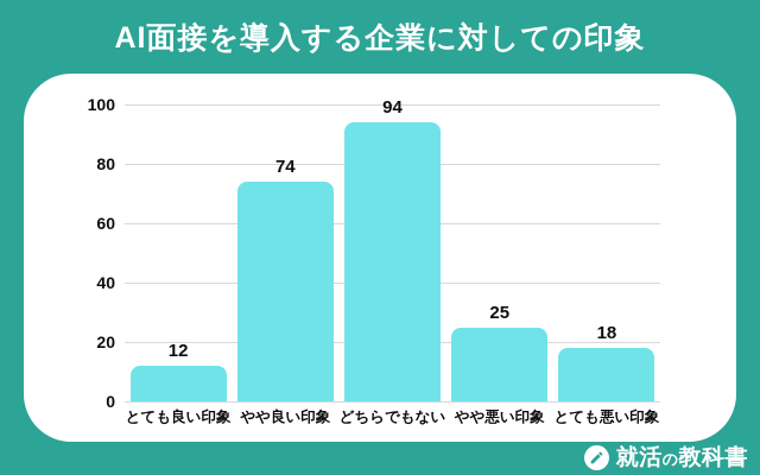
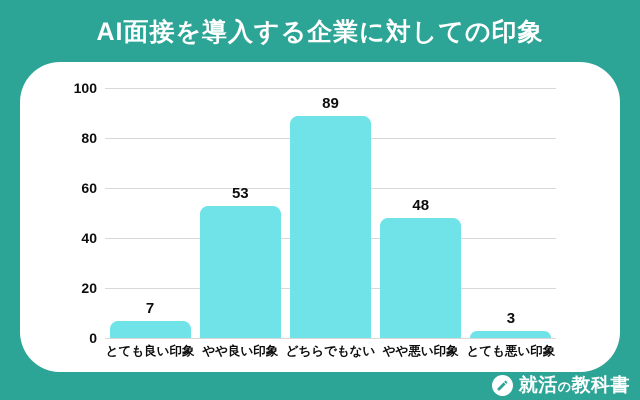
とても良い印象: 12 -> 7
やや良い印象: 74 -> 53
どちらでもない: 94 -> 89
やや悪い印象: 25 -> 48
とても悪い印象: 18 -> 3
